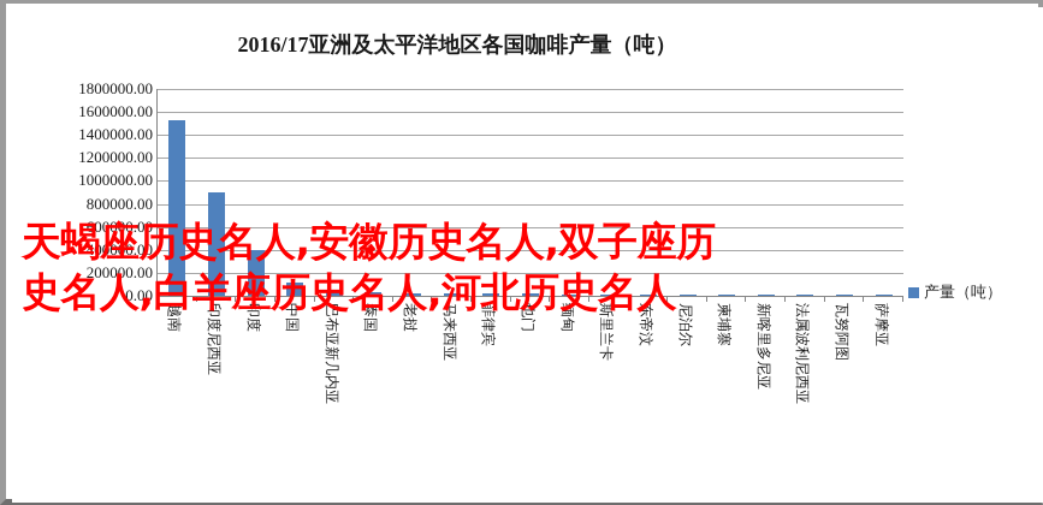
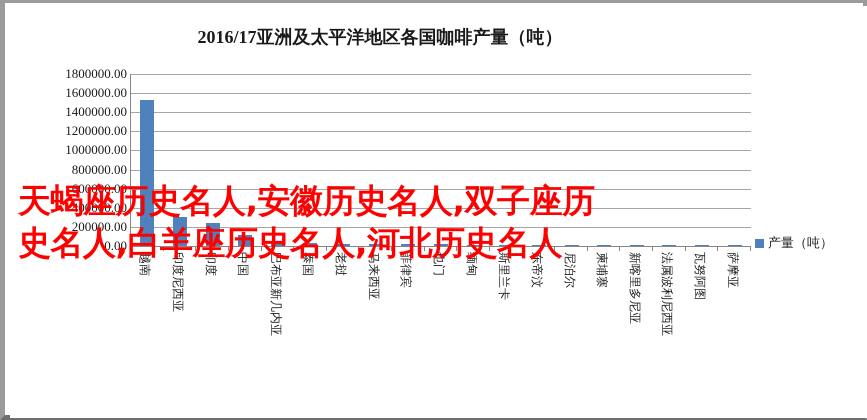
印度尼西亚: 900000 -> 300000
印度: 400000 -> 200000
